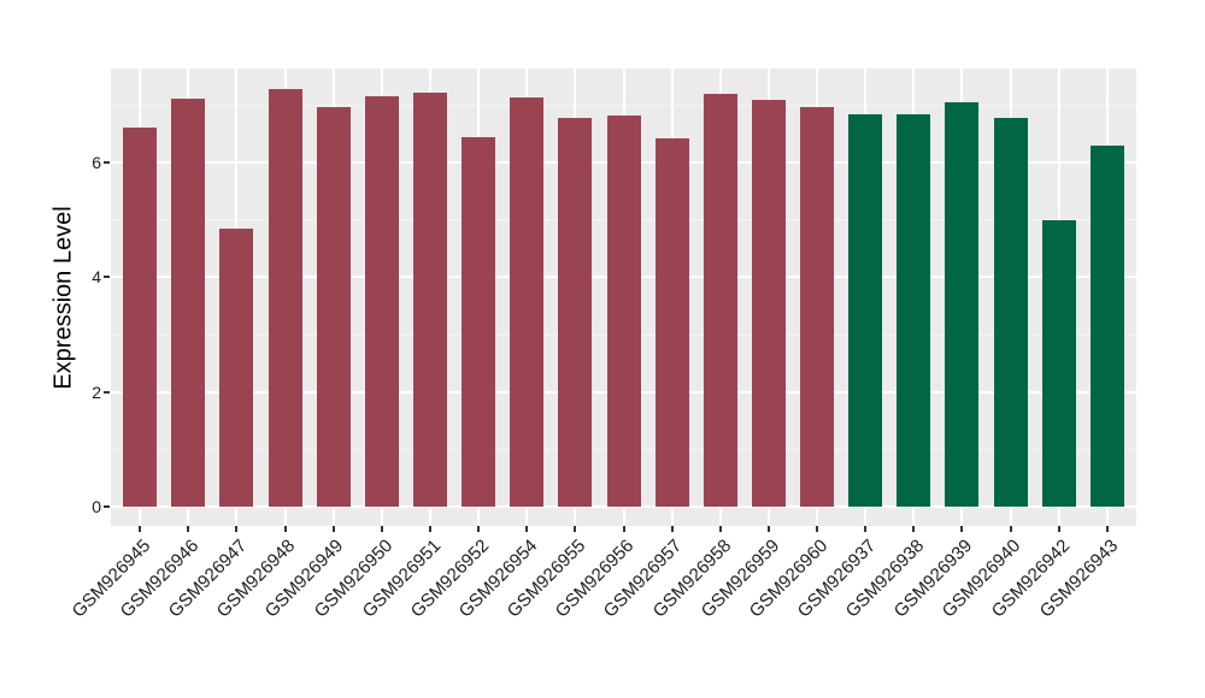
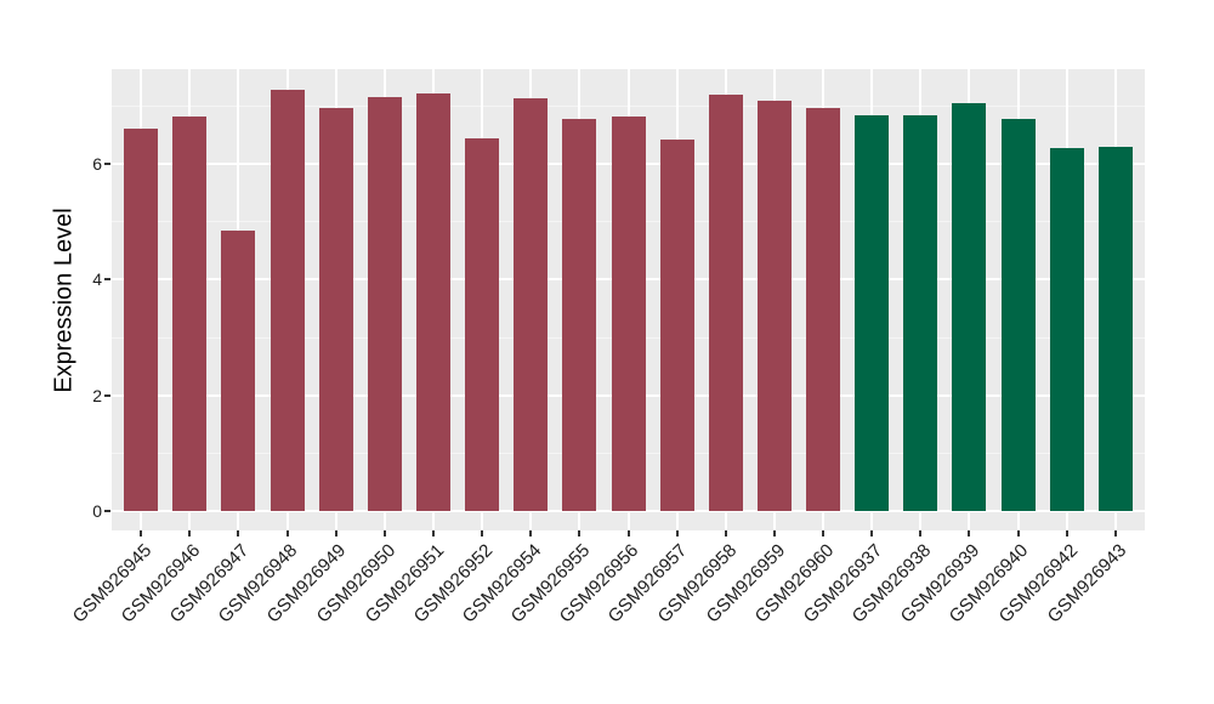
GSM926946: 7.1 -> 6.8
GSM926942: 5.0 -> 6.3
